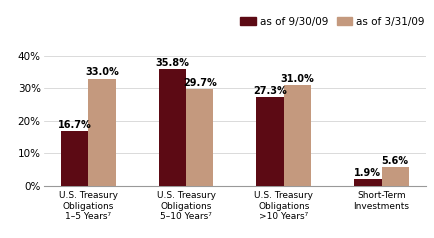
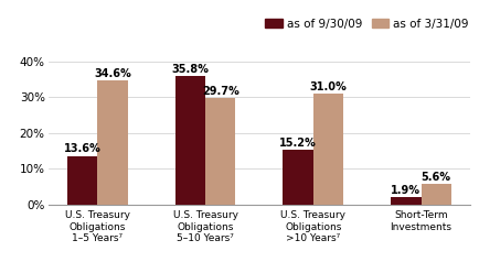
as of 9/30/09/U.S. Treasury Obligations 1–5 Years⁷: 16.7% -> 13.6%
as of 3/31/09/U.S. Treasury Obligations 1–5 Years⁷: 33.0% -> 34.6%
as of 9/30/09/U.S. Treasury Obligations >10 Years⁷: 27.3% -> 15.2%
